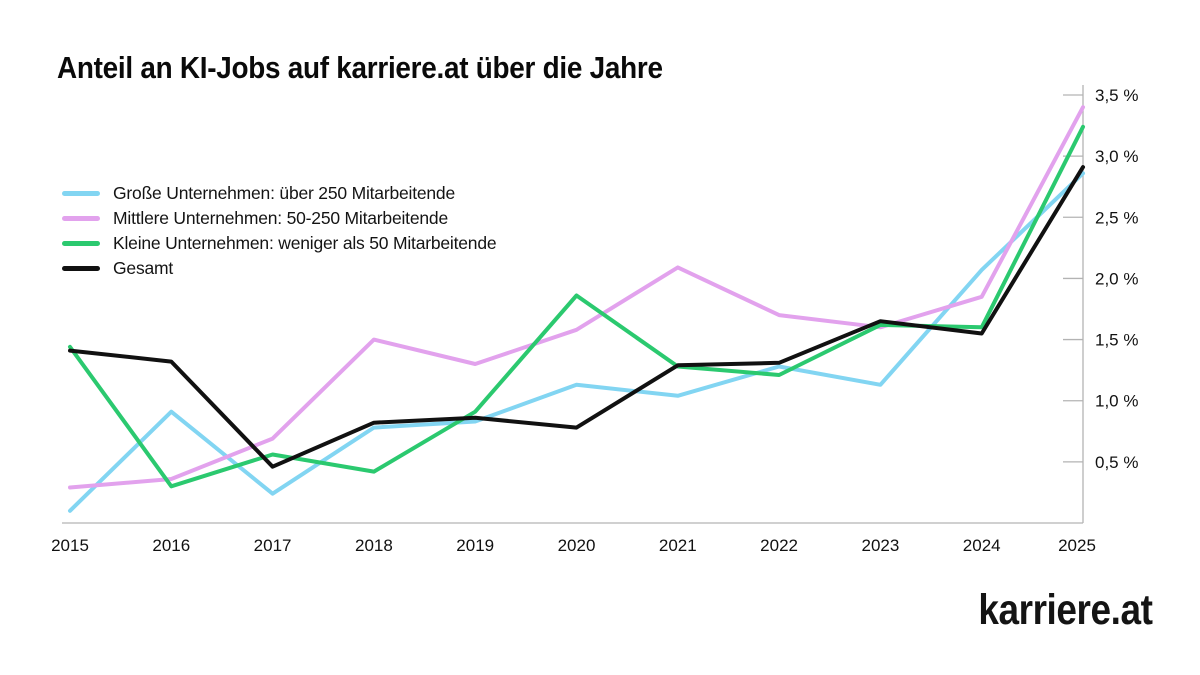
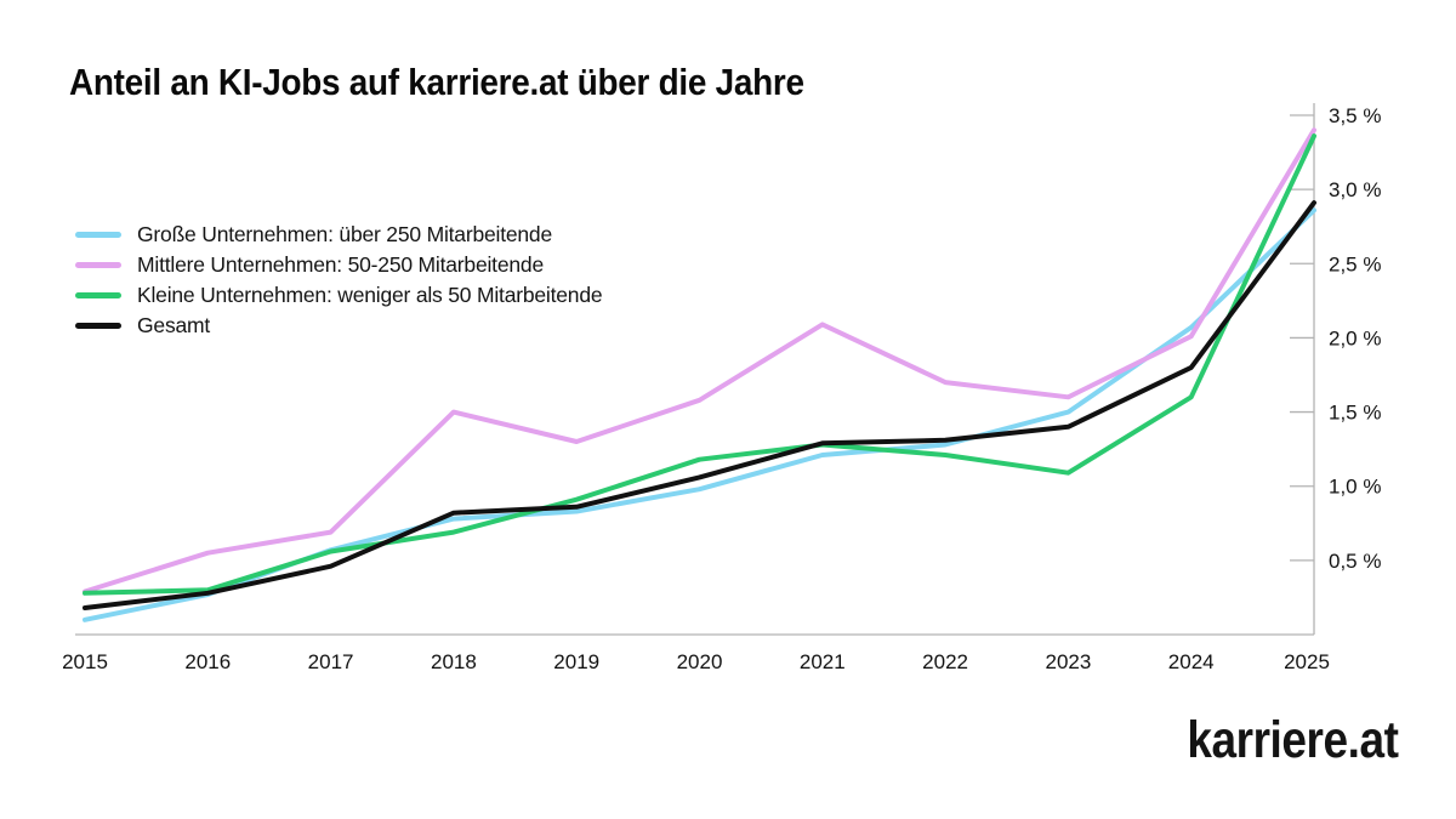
Kleine Unternehmen: weniger als 50 Mitarbeitende/2015: 1,44% -> 0,28%
Gesamt/2015: 1,41% -> 0,18%
Große Unternehmen: über 250 Mitarbeitende/2016: 0,91% -> 0,27%
Mittlere Unternehmen: 50-250 Mitarbeitende/2016: 0,36% -> 0,55%
Gesamt/2016: 1,32% -> 0,28%
Große Unternehmen: über 250 Mitarbeitende/2017: 0,24% -> 0,57%
Kleine Unternehmen: weniger als 50 Mitarbeitende/2018: 0,42% -> 0,69%
Große Unternehmen: über 250 Mitarbeitende/2020: 1,13% -> 0,98%
Kleine Unternehmen: weniger als 50 Mitarbeitende/2020: 1,86% -> 1,18%
Gesamt/2020: 0,78% -> 1,06%
Große Unternehmen: über 250 Mitarbeitende/2021: 1,04% -> 1,21%
Große Unternehmen: über 250 Mitarbeitende/2023: 1,13% -> 1,50%
Kleine Unternehmen: weniger als 50 Mitarbeitende/2023: 1,62% -> 1,09%
Gesamt/2023: 1,65% -> 1,40%
Mittlere Unternehmen: 50-250 Mitarbeitende/2024: 1,85% -> 2,01%
Gesamt/2024: 1,55% -> 1,80%
Kleine Unternehmen: weniger als 50 Mitarbeitende/2025: 3,24% -> 3,36%
